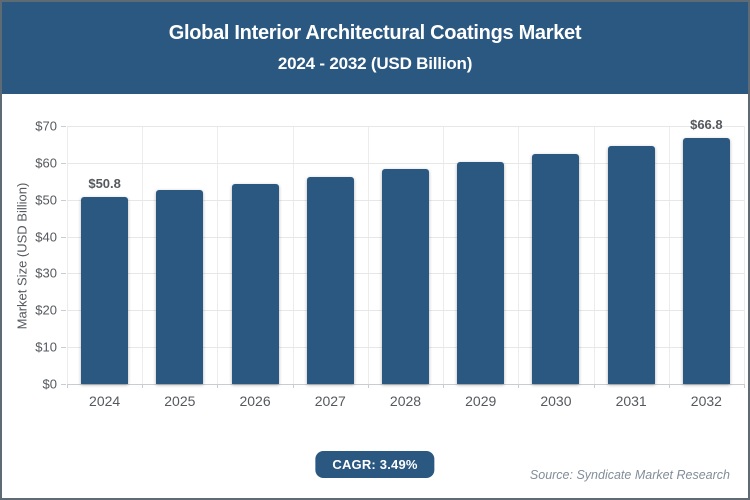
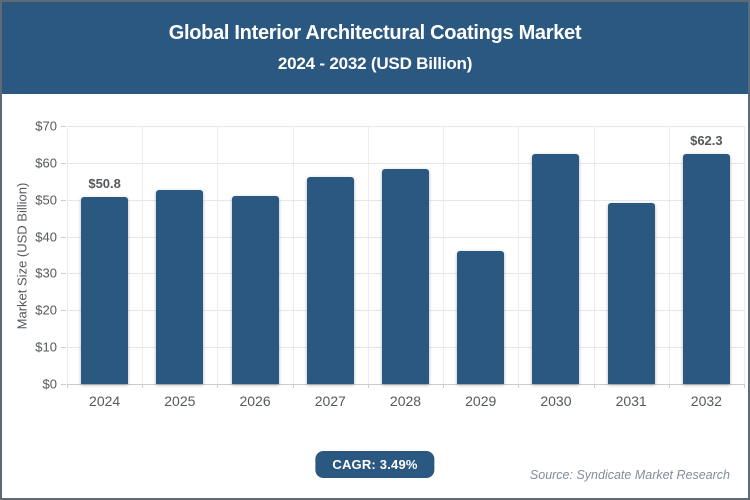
2026: $54 -> $51
2029: $60 -> $36
2031: $65 -> $49
2032: $66.8 -> $62.3
